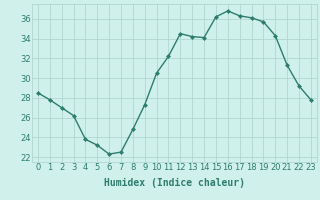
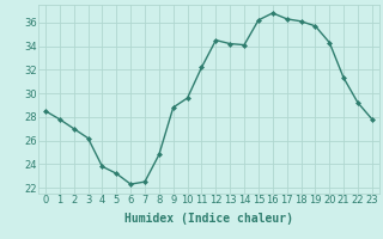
9: 27.3 -> 28.8
10: 30.5 -> 29.6
